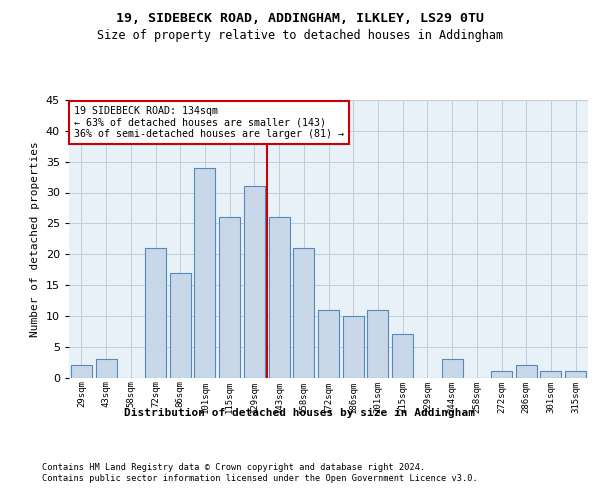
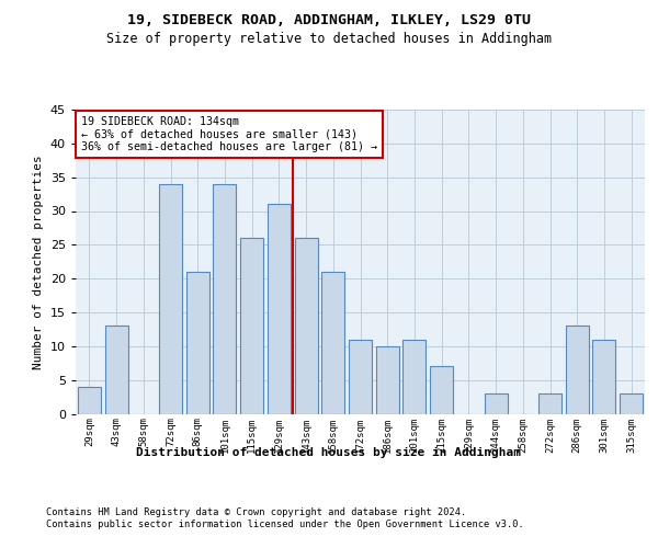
29sqm: 2 -> 4
43sqm: 3 -> 13
72sqm: 21 -> 34
86sqm: 17 -> 21
272sqm: 1 -> 3
286sqm: 2 -> 13
301sqm: 1 -> 11
315sqm: 1 -> 3
